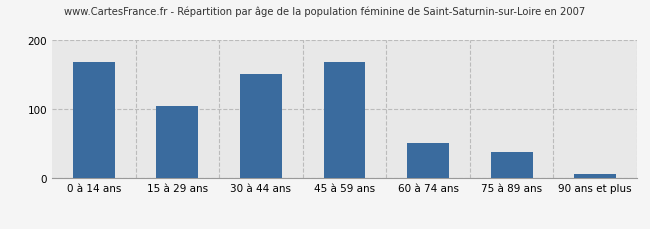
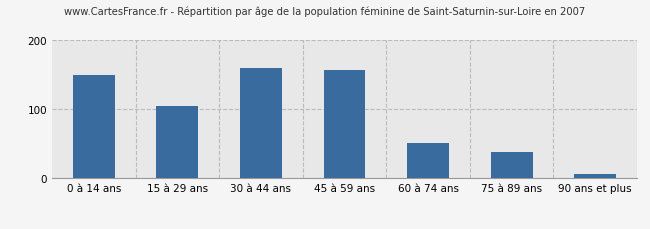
0 à 14 ans: 168 -> 150
30 à 44 ans: 152 -> 160
45 à 59 ans: 168 -> 157
